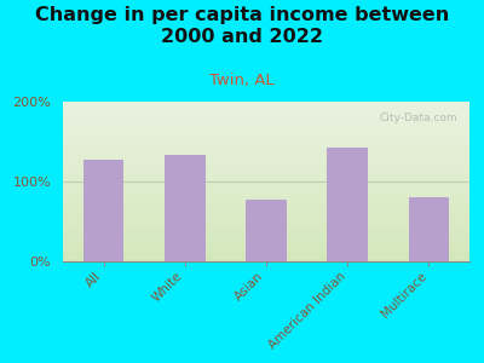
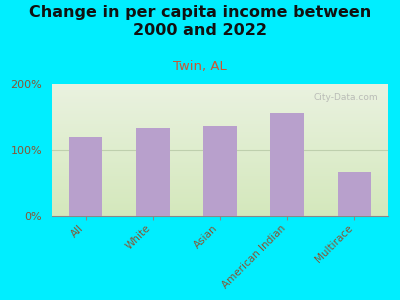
All: 128% -> 120%
Asian: 78% -> 136%
American Indian: 142% -> 156%
Multirace: 80% -> 66%
